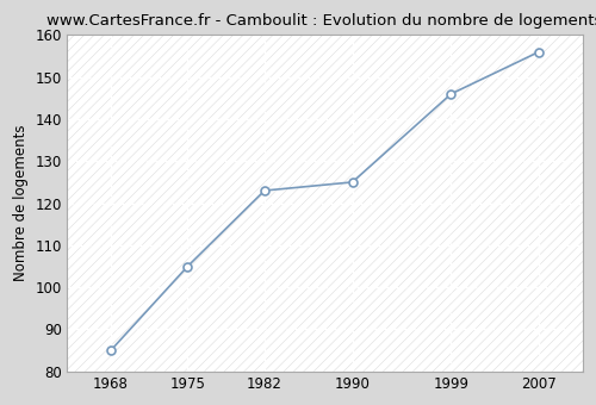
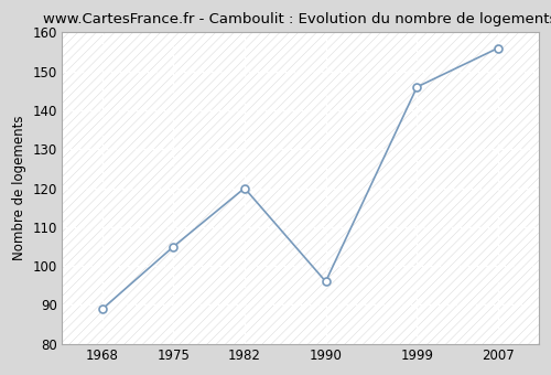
1968: 85 -> 89
1982: 123 -> 120
1990: 125 -> 96
